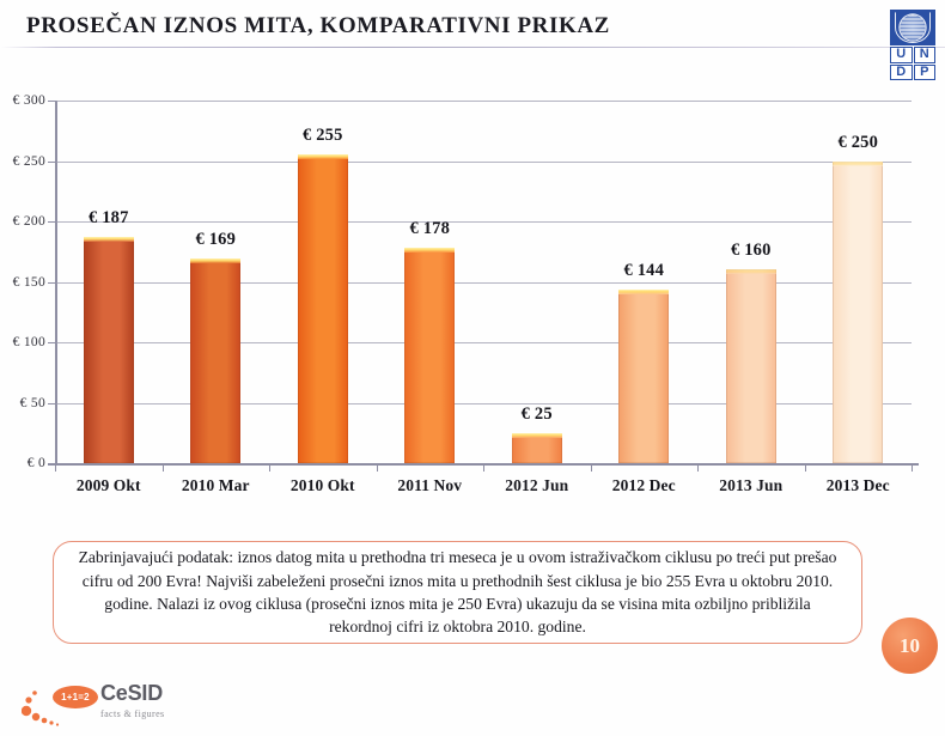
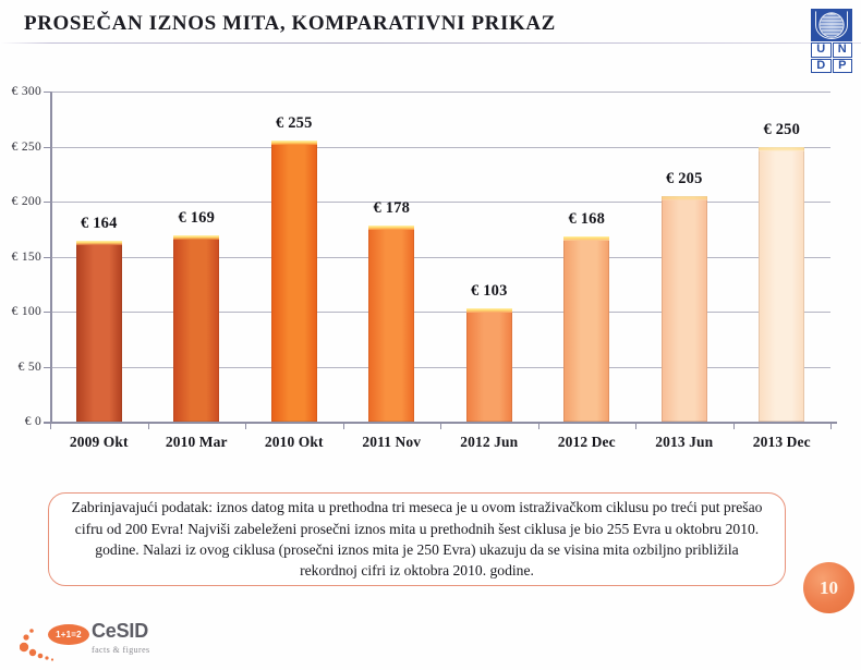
2009 Okt: 187 -> 164
2012 Jun: 25 -> 103
2012 Dec: 144 -> 168
2013 Jun: 160 -> 205
